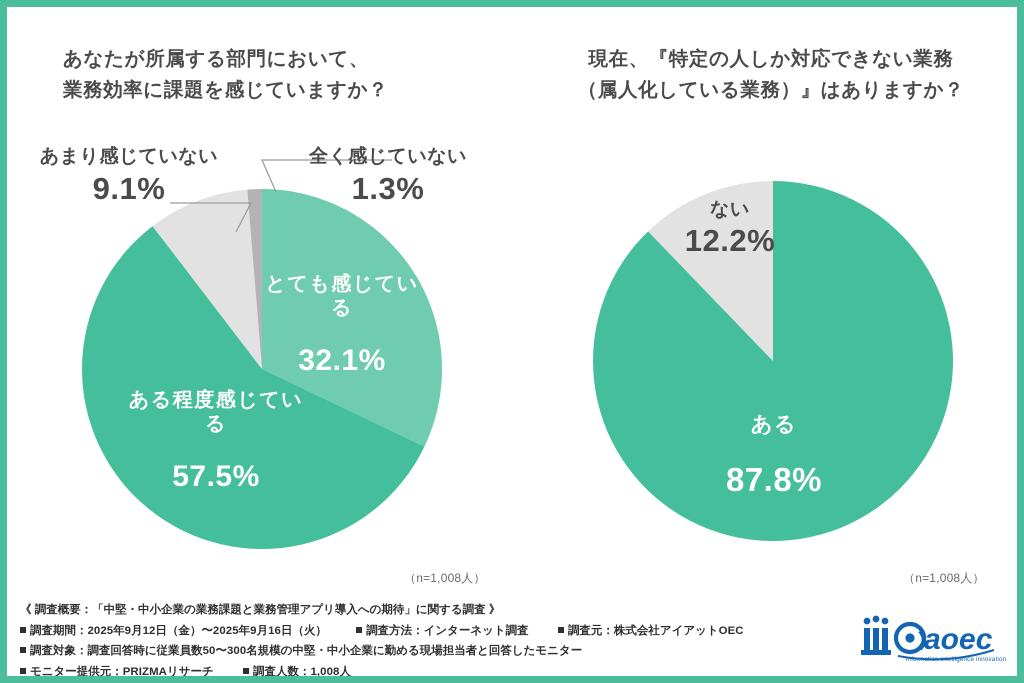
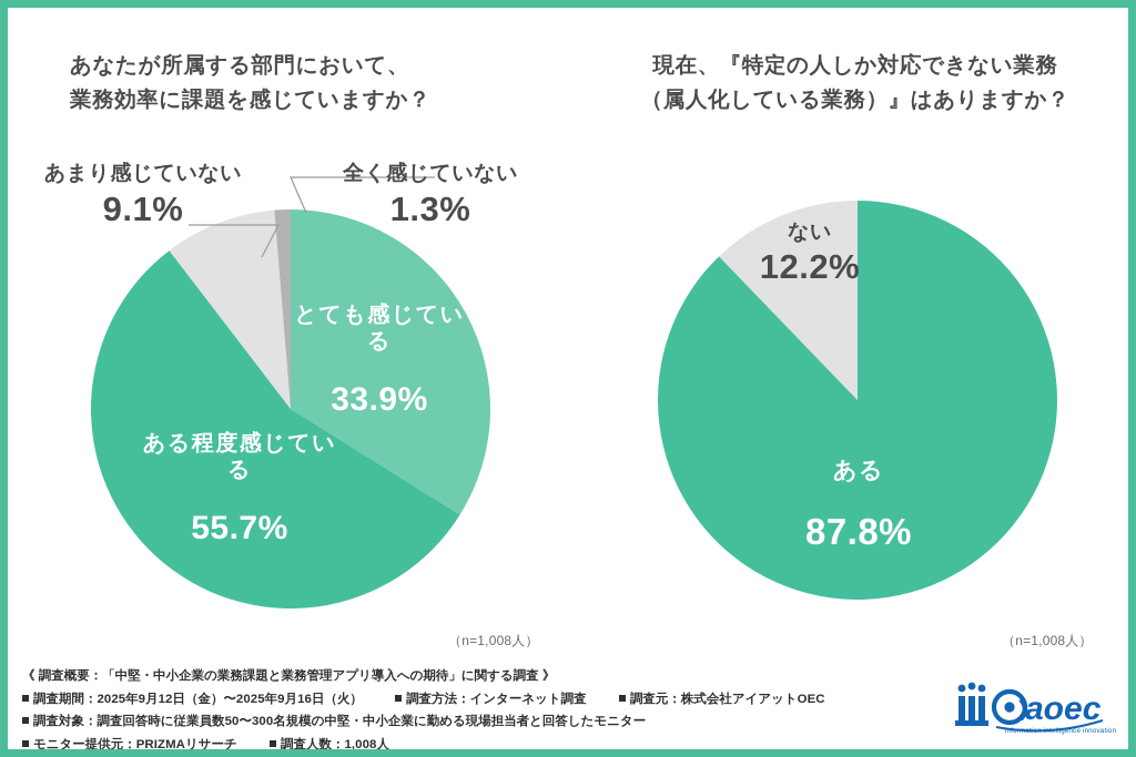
あなたが所属する部門において、業務効率に課題を感じていますか？/とても感じている: 32.1% -> 33.9%
あなたが所属する部門において、業務効率に課題を感じていますか？/ある程度感じている: 57.5% -> 55.7%
